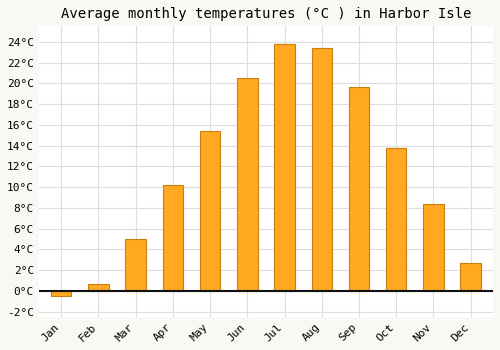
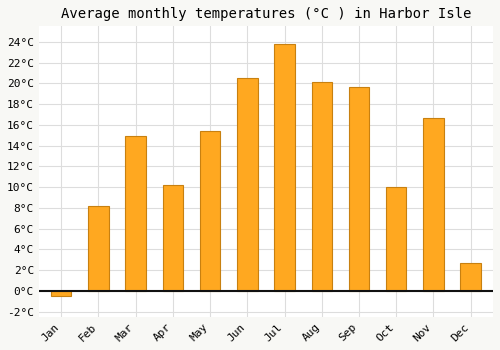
Feb: 0.7°C -> 8.2°C
Mar: 5.0°C -> 14.9°C
Aug: 23.4°C -> 20.1°C
Oct: 13.8°C -> 10.0°C
Nov: 8.4°C -> 16.7°C
